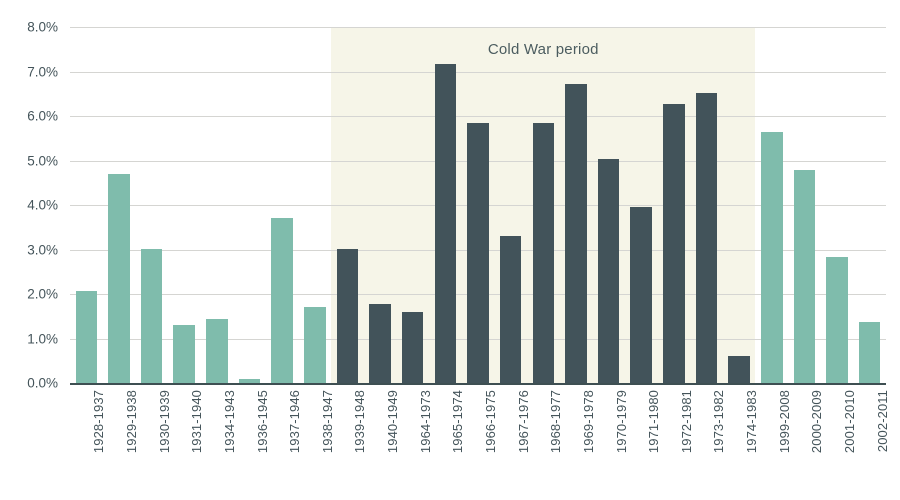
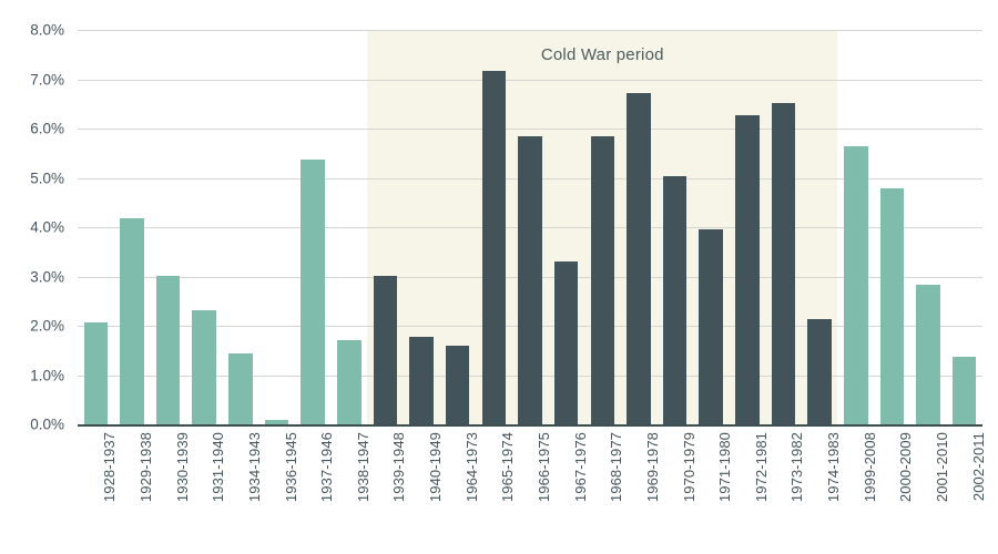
1929-1938: 4.7% -> 4.2%
1931-1940: 1.3% -> 2.3%
1937-1946: 3.7% -> 5.4%
1974-1983: 0.6% -> 2.1%
